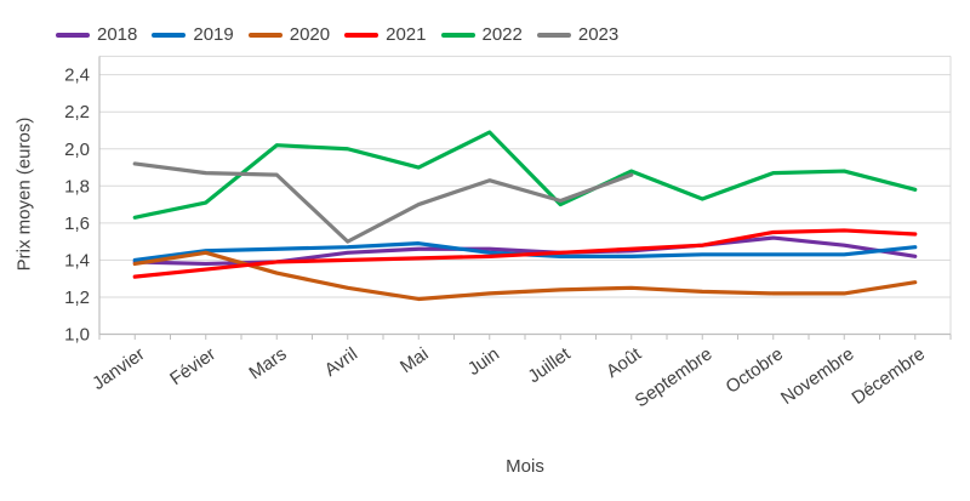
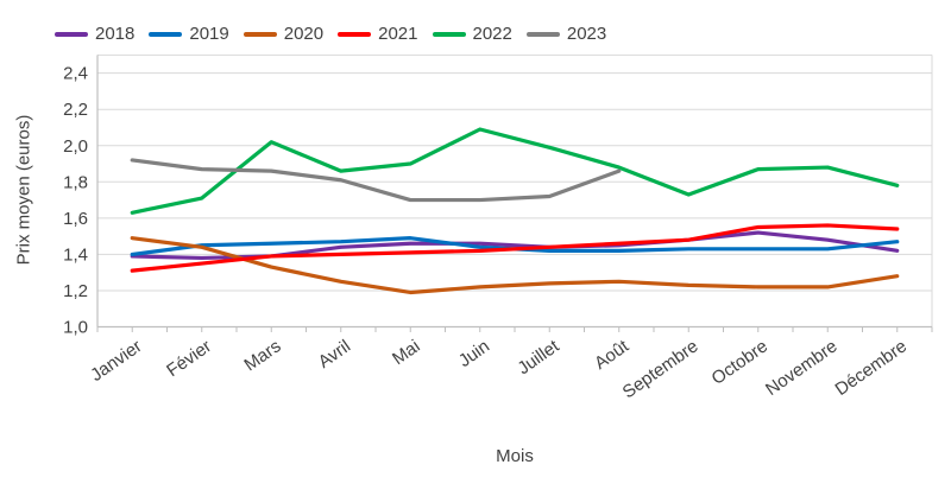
2020/Janvier: 1,38 -> 1,49
2022/Avril: 2,00 -> 1,86
2023/Avril: 1,50 -> 1,81
2023/Juin: 1,83 -> 1,70
2022/Juillet: 1,70 -> 1,99
